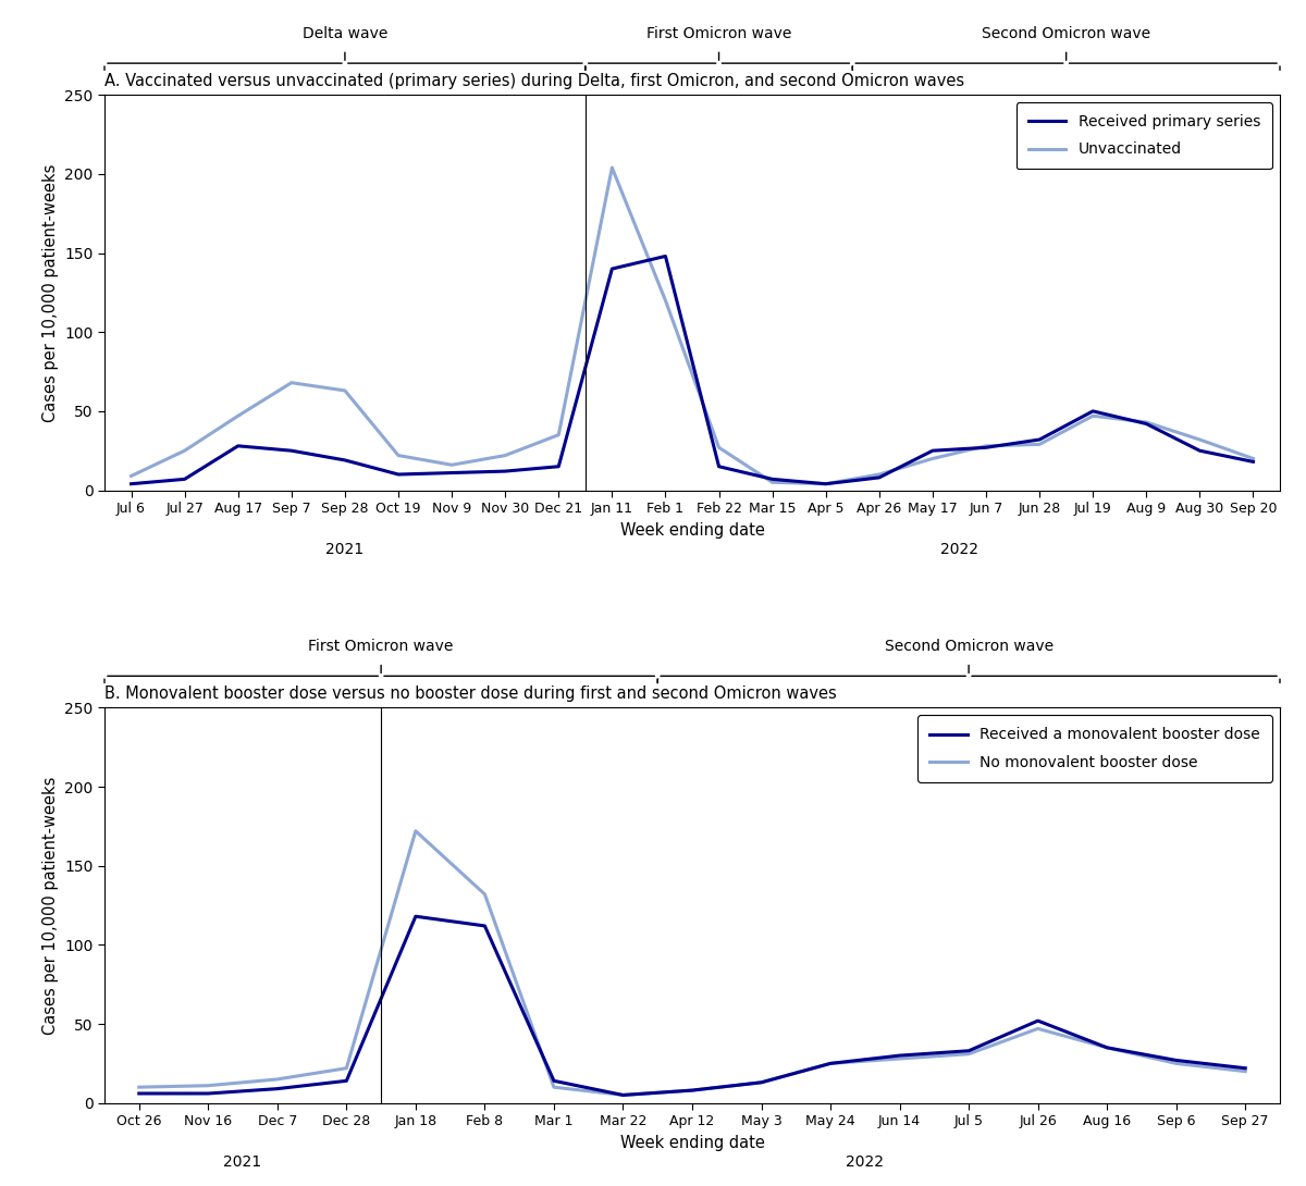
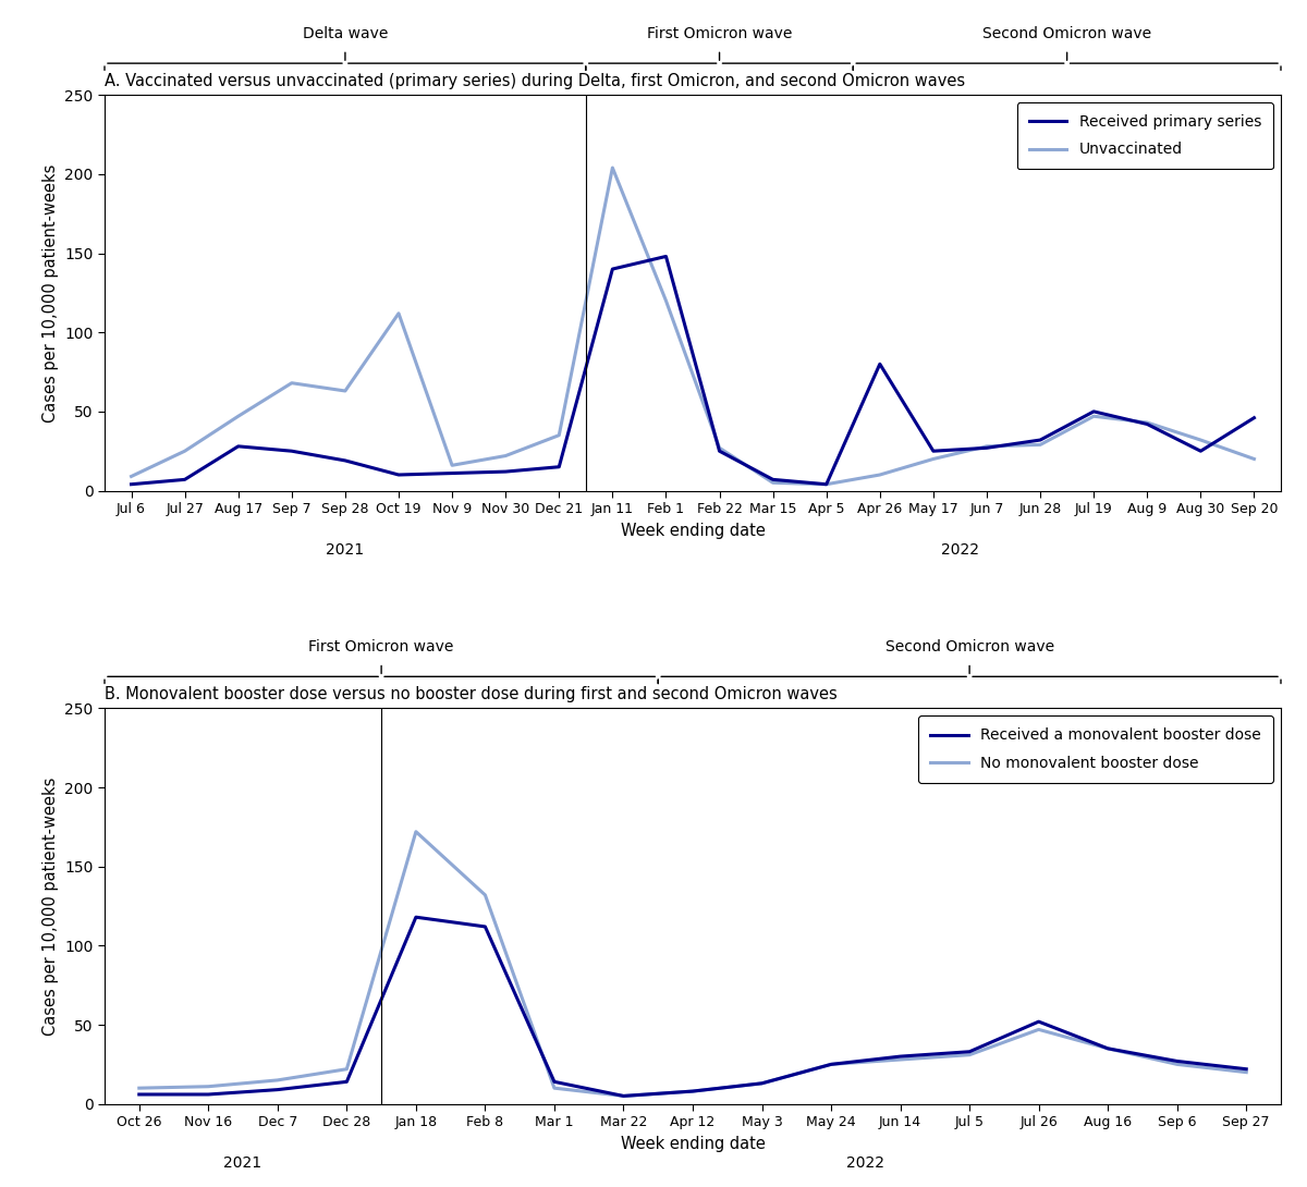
Unvaccinated/Oct 19: 22 -> 112
Received primary series/Feb 22: 15 -> 25
Received primary series/Apr 26: 8 -> 80
Received primary series/Sep 20: 18 -> 46
